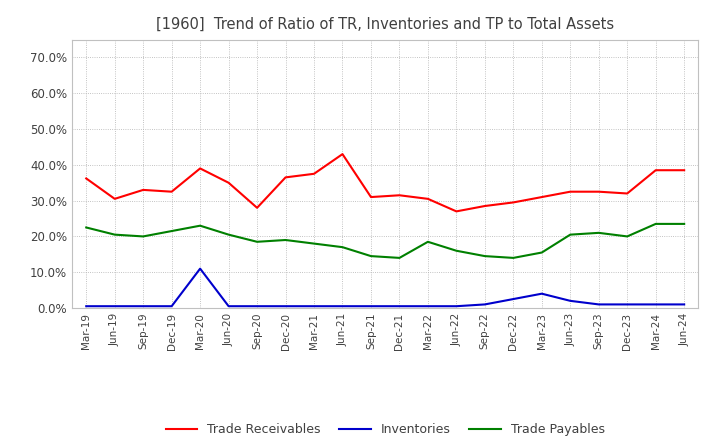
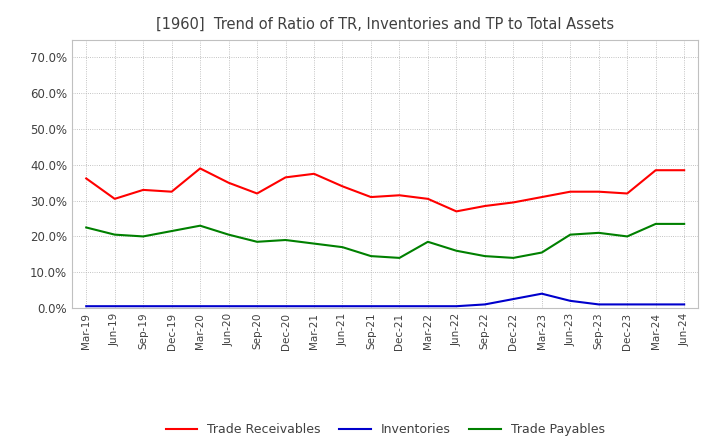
Inventories/Mar-20: 11.0% -> 0.5%
Trade Receivables/Sep-20: 28.0% -> 32.0%
Trade Receivables/Jun-21: 43.0% -> 34.0%
